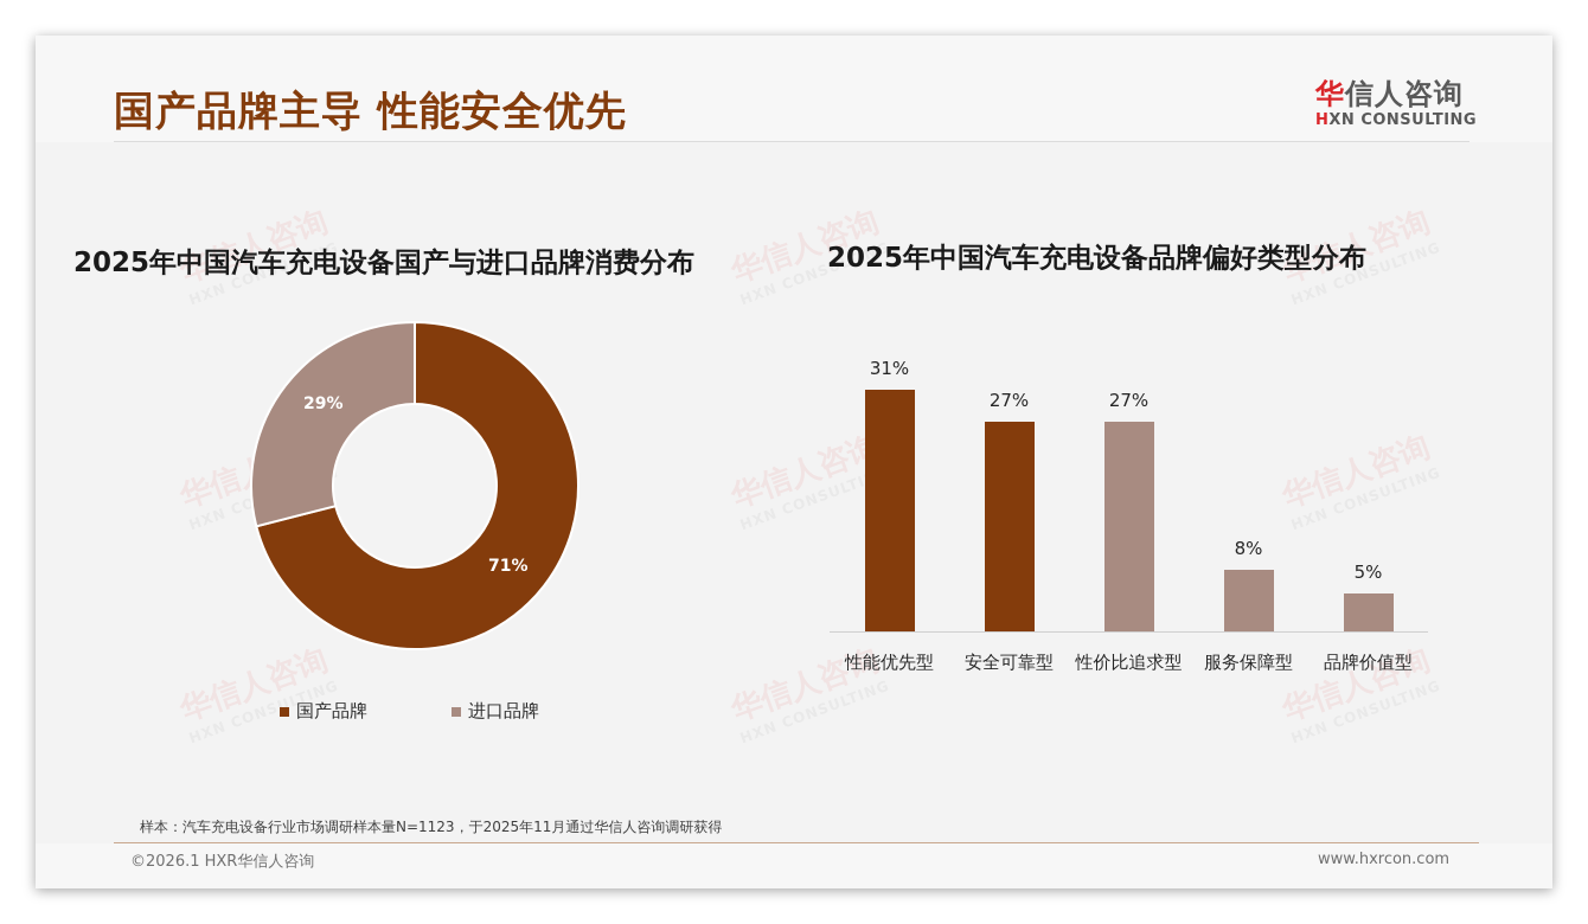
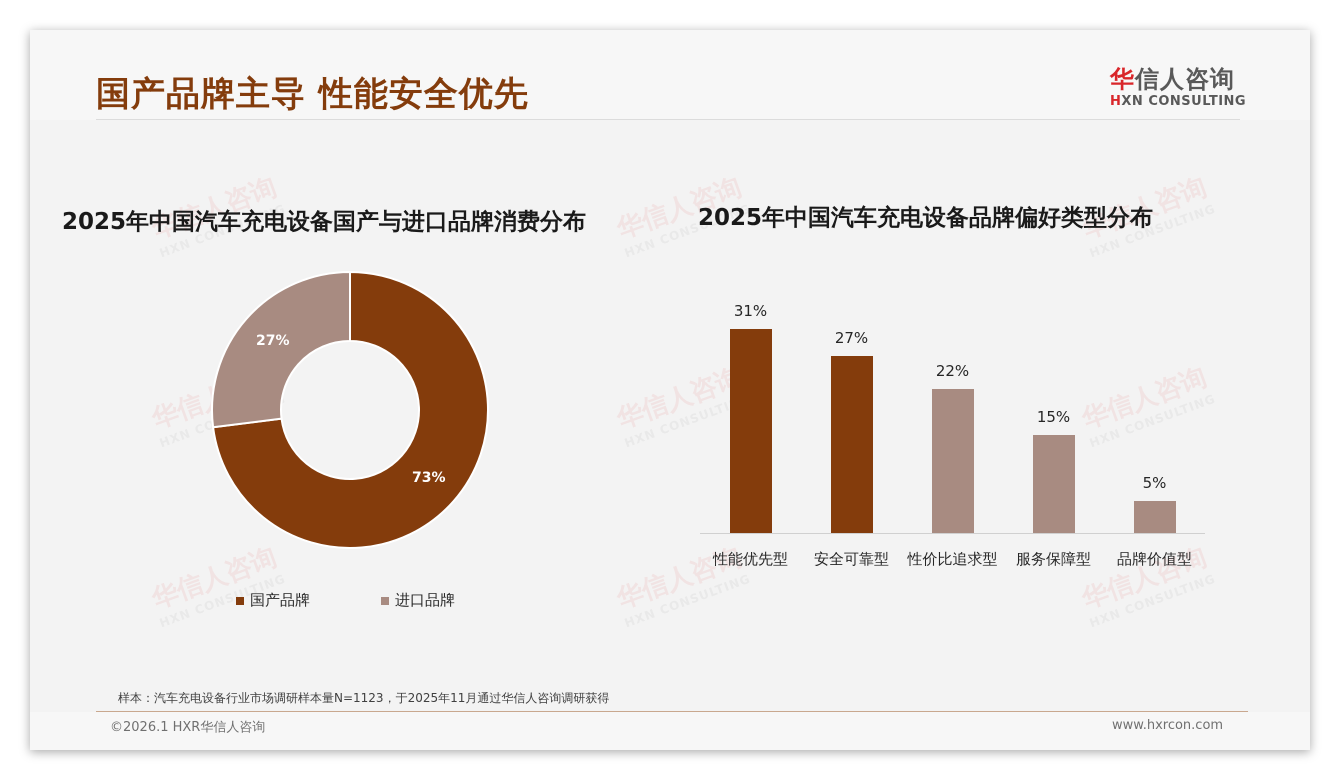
2025年中国汽车充电设备国产与进口品牌消费分布/国产品牌: 71% -> 73%
2025年中国汽车充电设备国产与进口品牌消费分布/进口品牌: 29% -> 27%
2025年中国汽车充电设备品牌偏好类型分布/性价比追求型: 27% -> 22%
2025年中国汽车充电设备品牌偏好类型分布/服务保障型: 8% -> 15%
